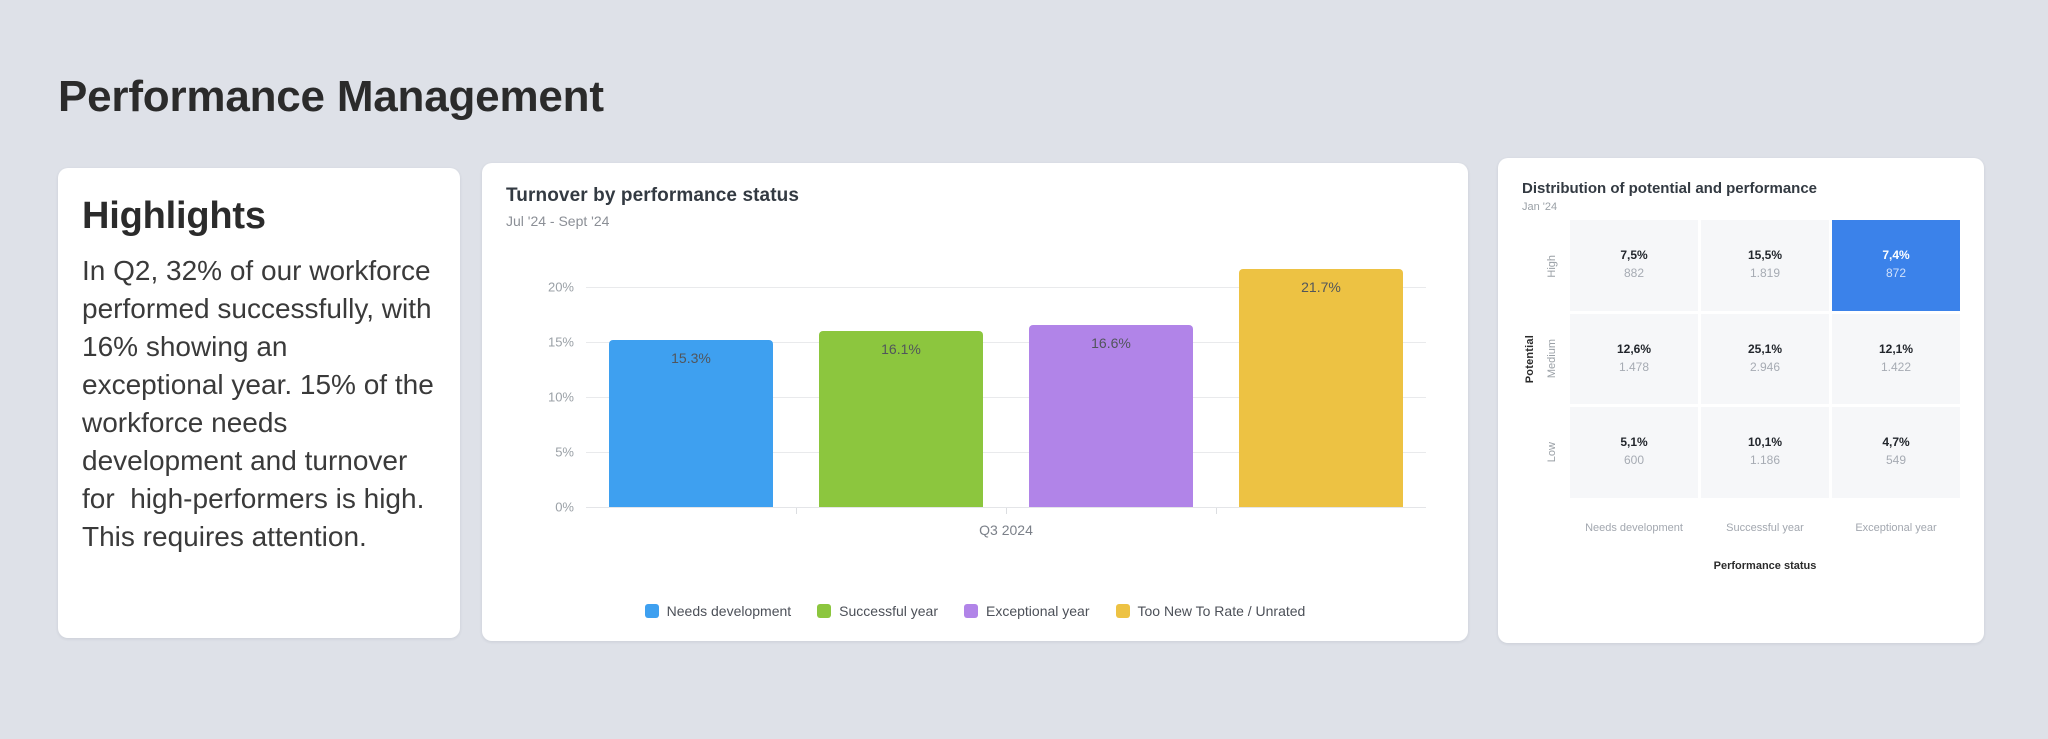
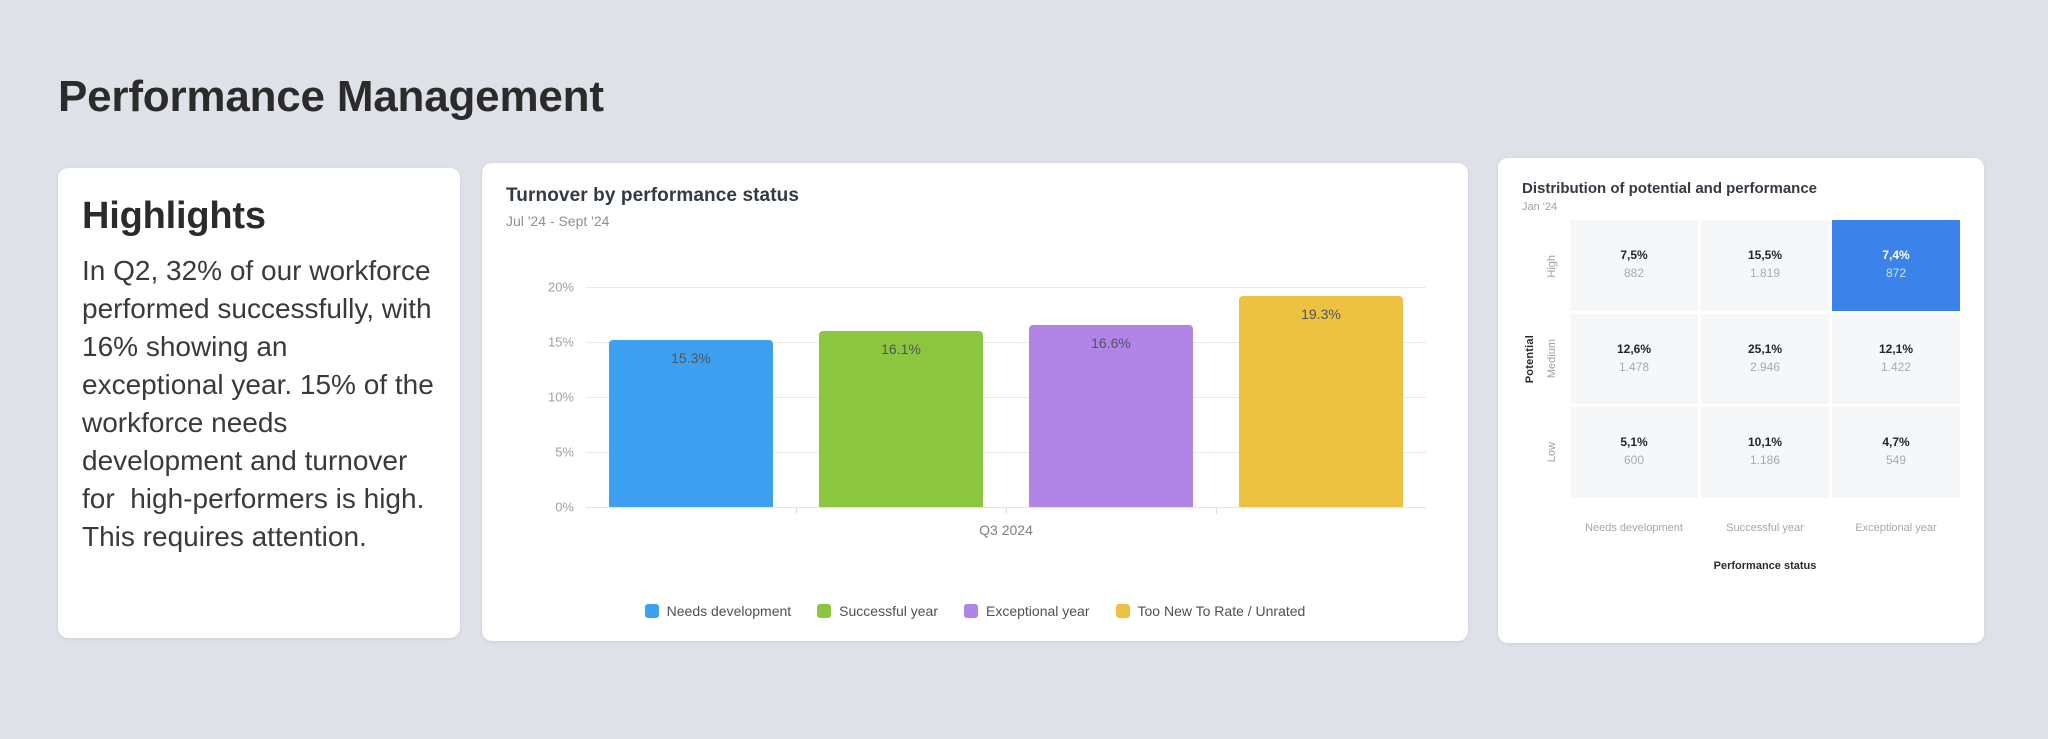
Too New To Rate / Unrated: 21.7% -> 19.3%
